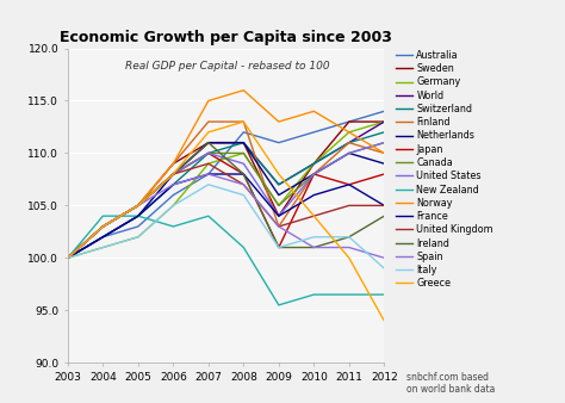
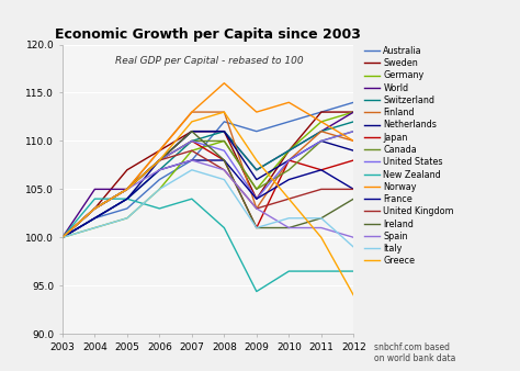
World/2004: 103 -> 105
Sweden/2005: 105 -> 107
Norway/2007: 115 -> 113
New Zealand/2009: 95.5 -> 94.4
Canada/2010: 108 -> 107
